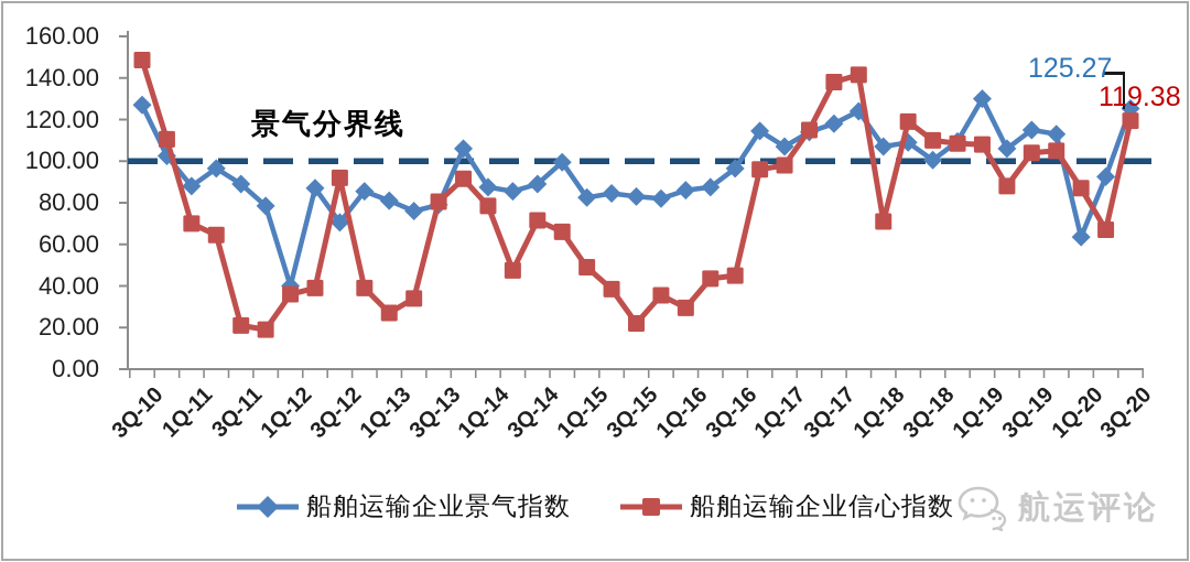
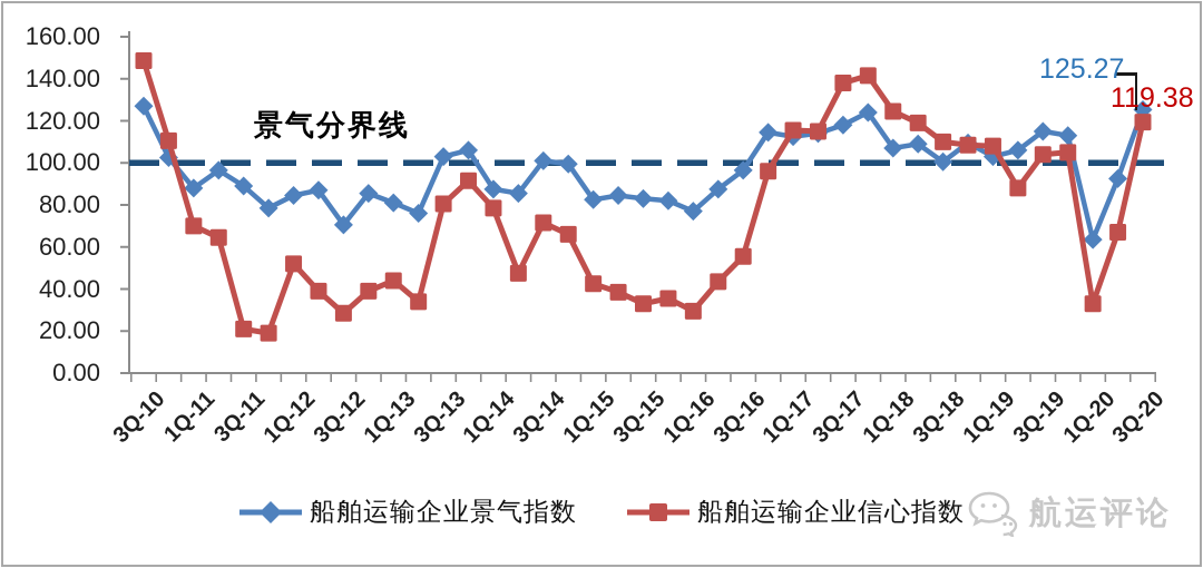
船舶运输企业景气指数/1Q-12: 40 -> 84
船舶运输企业信心指数/1Q-12: 36 -> 52
船舶运输企业信心指数/3Q-12: 92 -> 28
船舶运输企业信心指数/1Q-13: 27 -> 44
船舶运输企业景气指数/3Q-13: 79 -> 103
船舶运输企业景气指数/3Q-14: 89 -> 101
船舶运输企业信心指数/1Q-15: 49 -> 42
船舶运输企业信心指数/3Q-15: 22 -> 33
船舶运输企业景气指数/1Q-16: 86 -> 77
船舶运输企业信心指数/3Q-16: 45 -> 56
船舶运输企业景气指数/1Q-17: 107 -> 112
船舶运输企业信心指数/1Q-17: 98 -> 116
船舶运输企业信心指数/1Q-18: 71 -> 124
船舶运输企业景气指数/1Q-19: 130 -> 103
船舶运输企业信心指数/1Q-20: 87 -> 33
